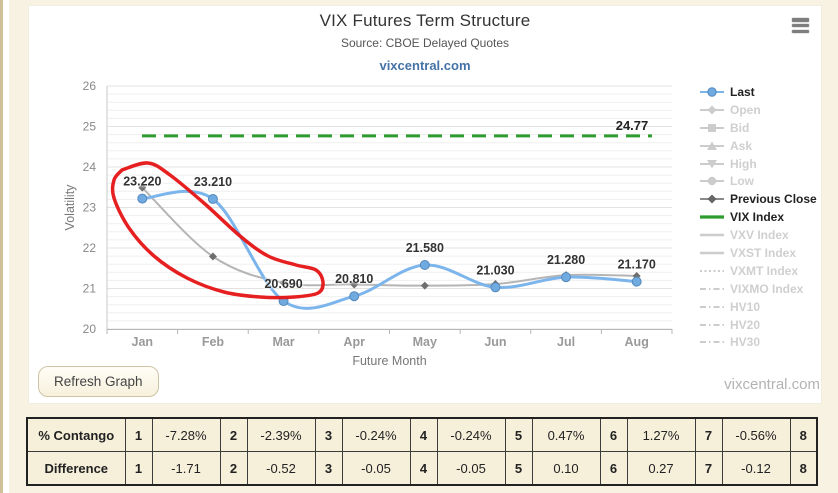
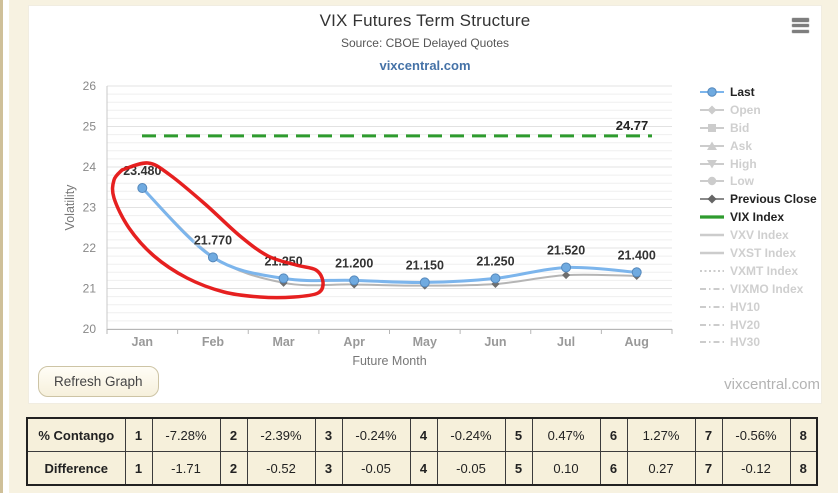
Last/Jan: 23.220 -> 23.480
Last/Feb: 23.210 -> 21.770
Last/Mar: 20.690 -> 21.250
Last/Apr: 20.810 -> 21.200
Last/May: 21.580 -> 21.150
Last/Jun: 21.030 -> 21.250
Last/Jul: 21.280 -> 21.520
Last/Aug: 21.170 -> 21.400
